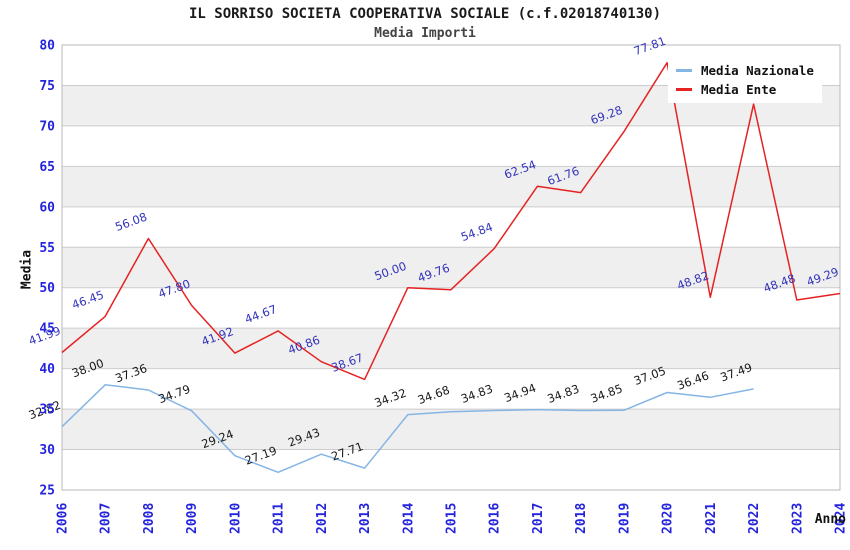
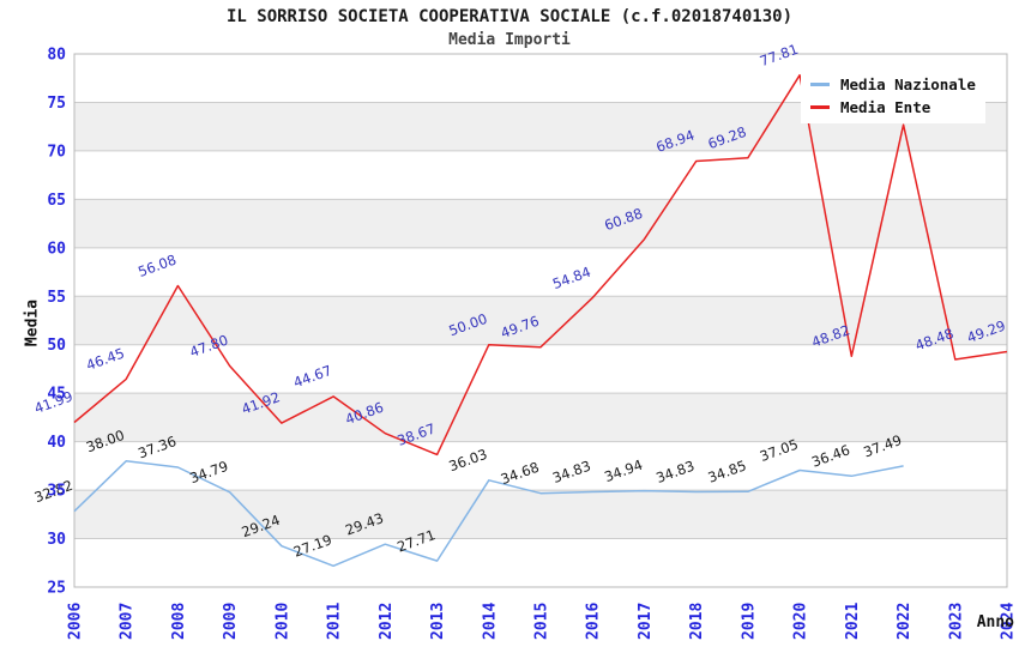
Media Nazionale/2014: 34.32 -> 36.03
Media Ente/2017: 62.54 -> 60.88
Media Ente/2018: 61.76 -> 68.94
